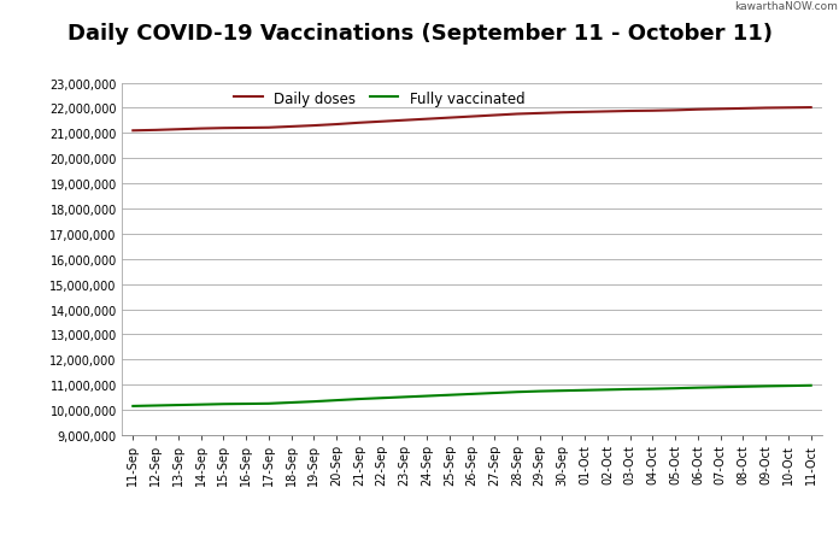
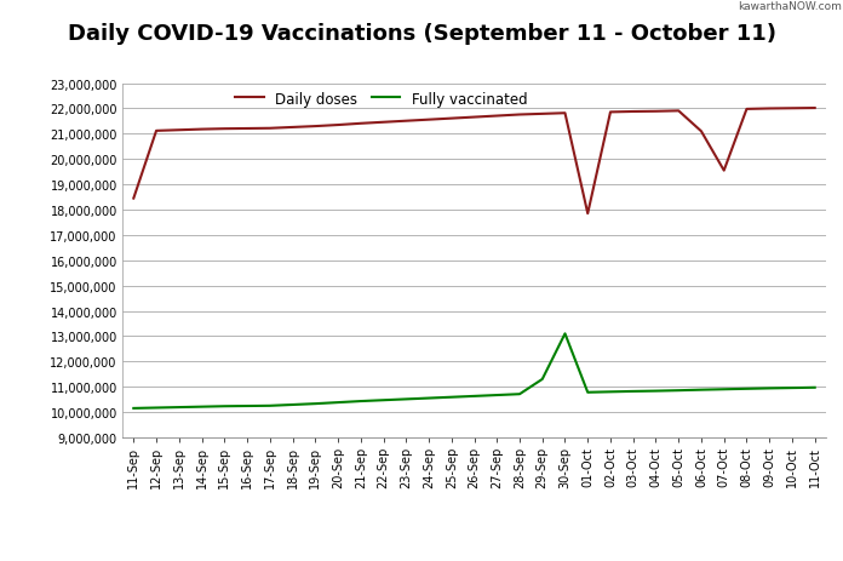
Daily doses/11-Sep: 21,100,000 -> 18,450,000
Fully vaccinated/29-Sep: 10,740,000 -> 11,300,000
Fully vaccinated/30-Sep: 10,760,000 -> 13,100,000
Daily doses/01-Oct: 21,840,000 -> 17,850,000
Daily doses/06-Oct: 21,940,000 -> 21,100,000
Daily doses/07-Oct: 21,960,000 -> 19,550,000
